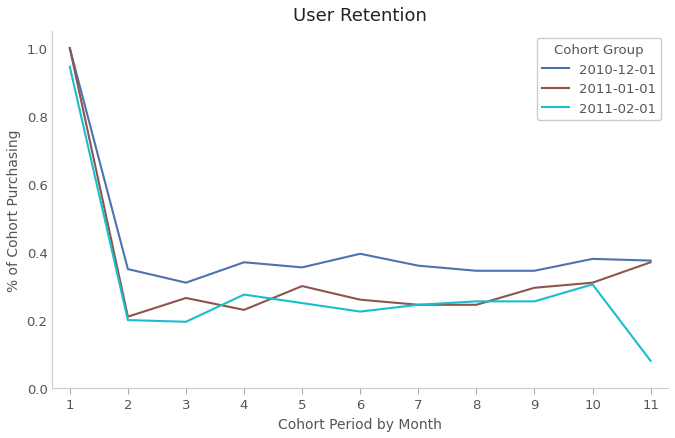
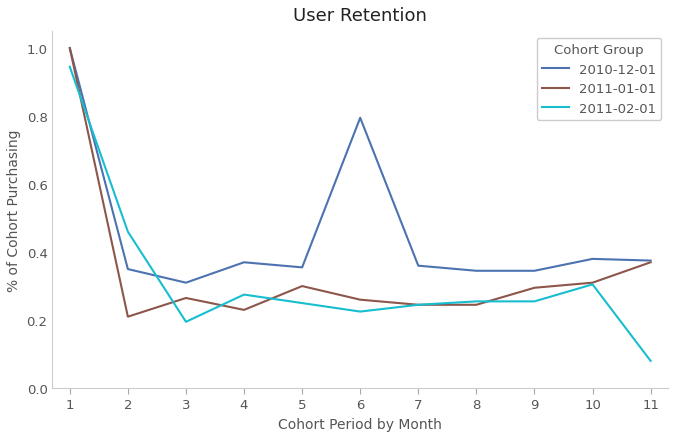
2011-02-01/2: 0.200 -> 0.460
2010-12-01/6: 0.395 -> 0.795
